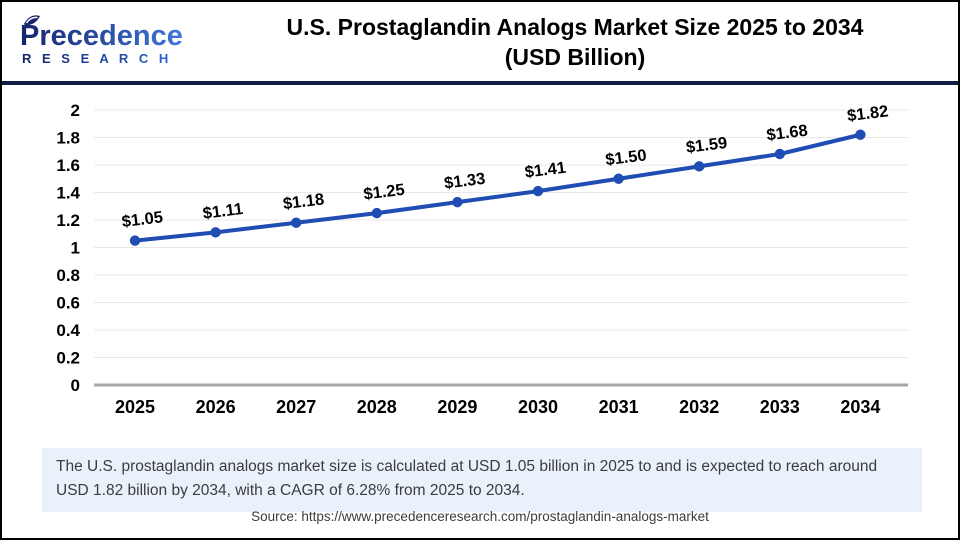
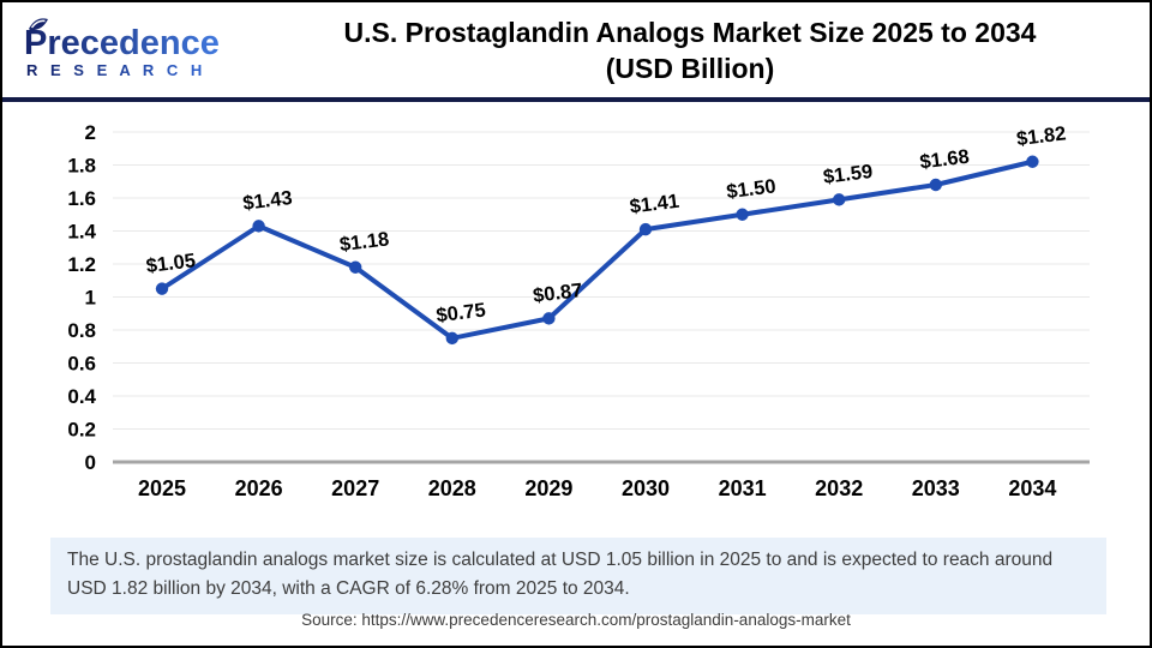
2026: $1.11 -> $1.43
2028: $1.25 -> $0.75
2029: $1.33 -> $0.87
